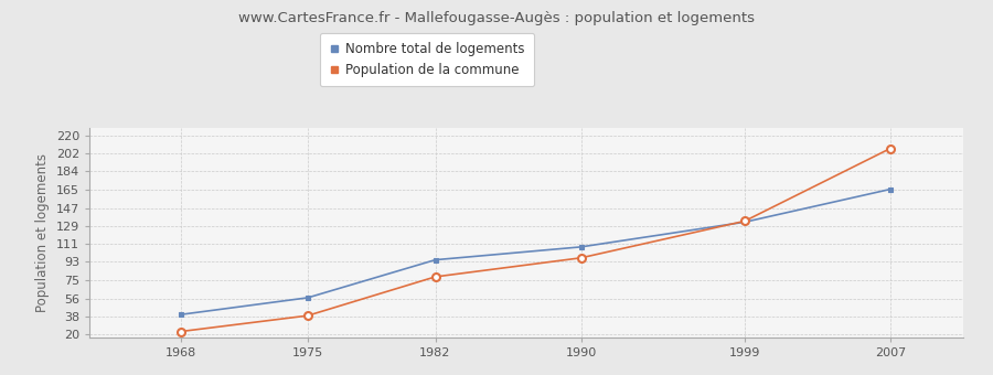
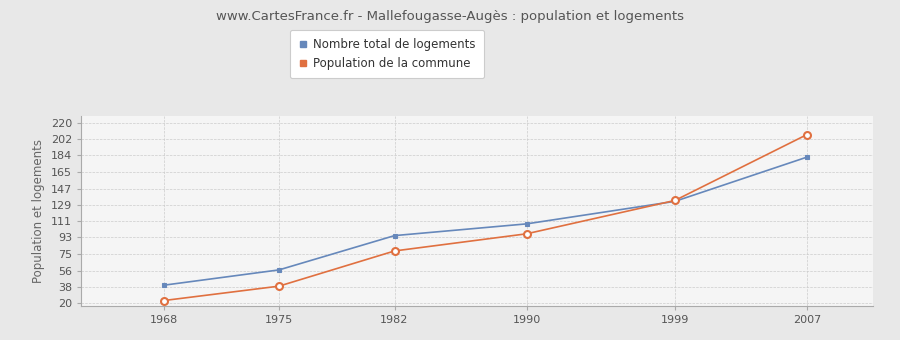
Nombre total de logements/2007: 166 -> 182
